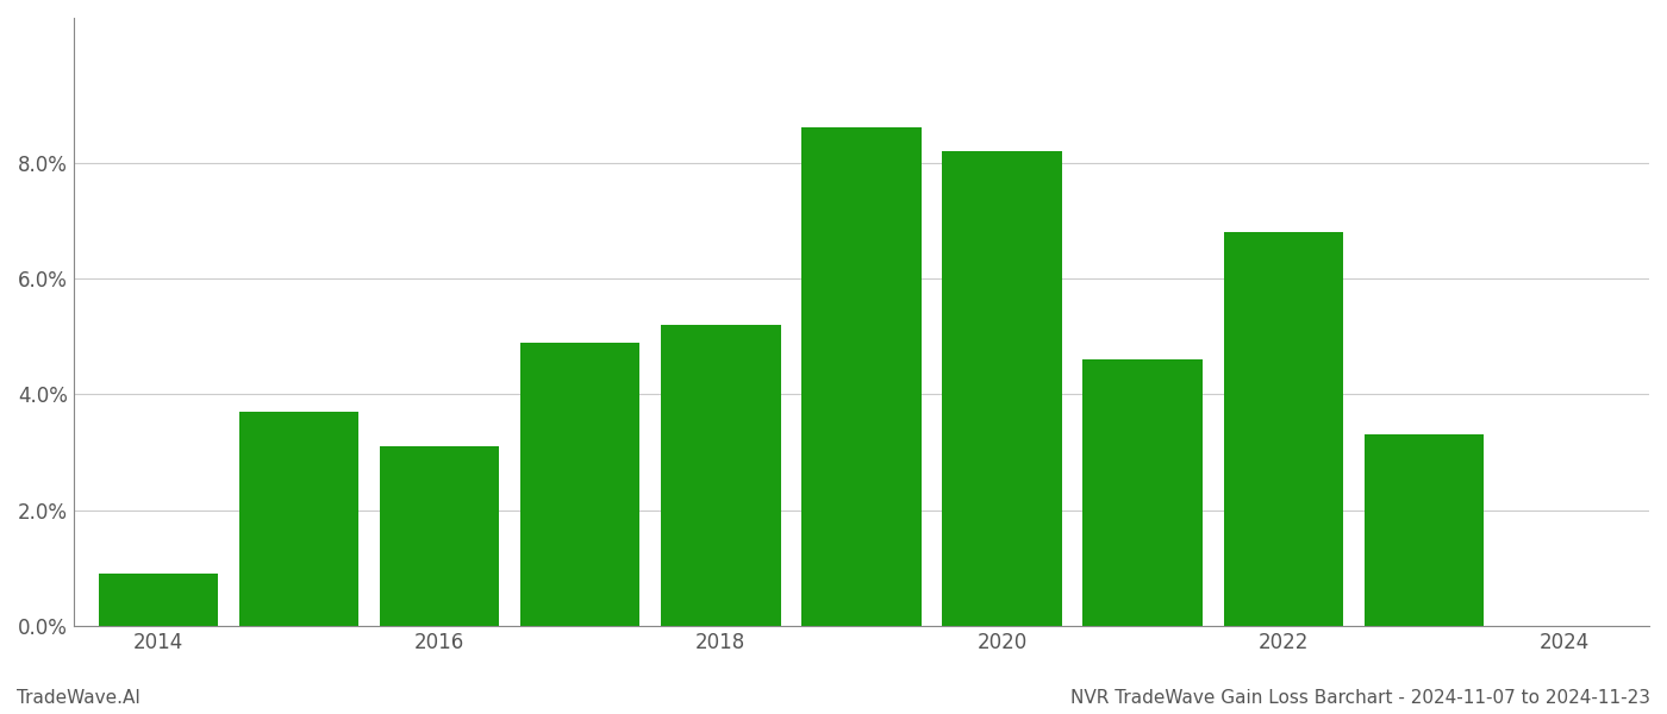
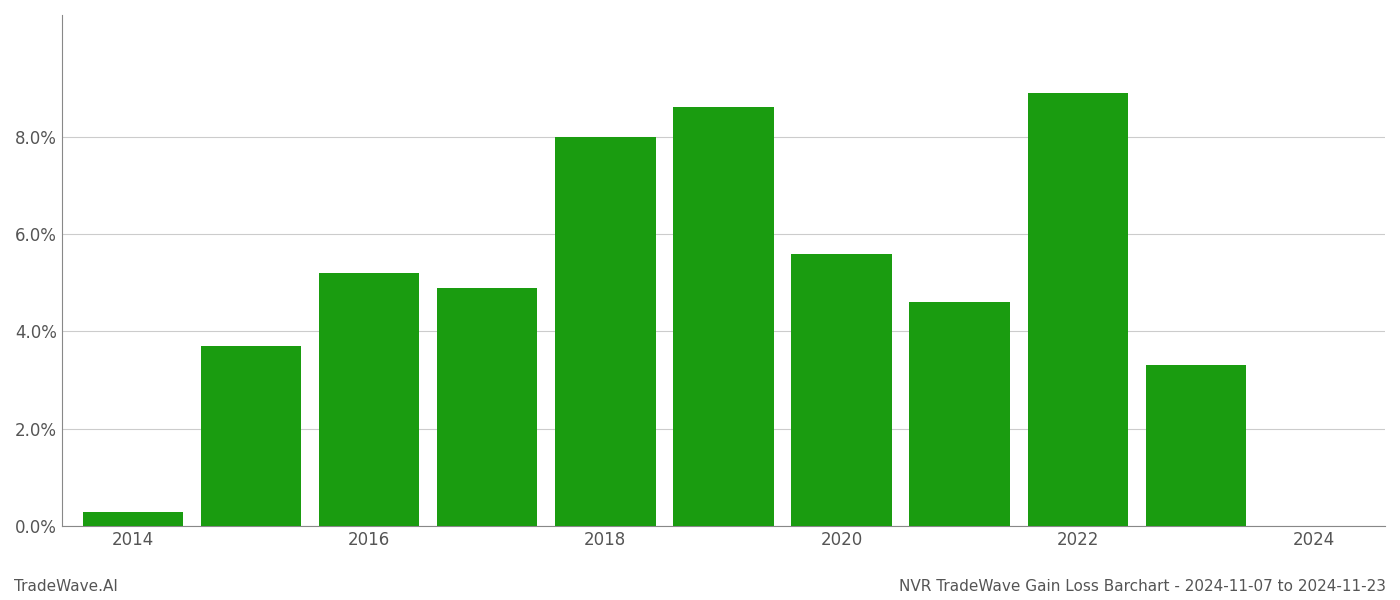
2014: 0.9% -> 0.3%
2016: 3.1% -> 5.2%
2018: 5.2% -> 8.0%
2020: 8.2% -> 5.6%
2022: 6.8% -> 8.9%
